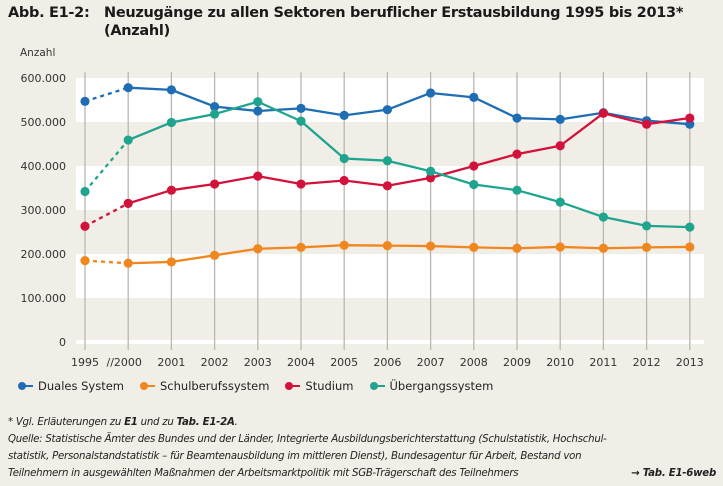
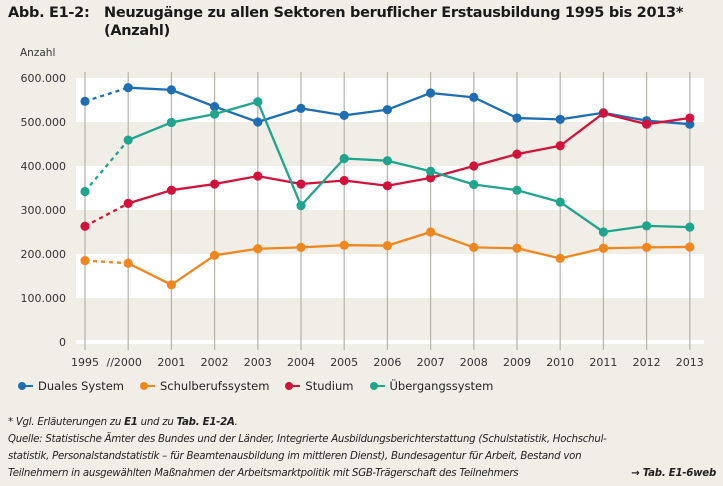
Schulberufssystem/2001: 180000 -> 130000
Duales System/2003: 520000 -> 500000
Übergangssystem/2004: 500000 -> 310000
Schulberufssystem/2007: 220000 -> 250000
Schulberufssystem/2010: 220000 -> 190000
Übergangssystem/2011: 280000 -> 250000
